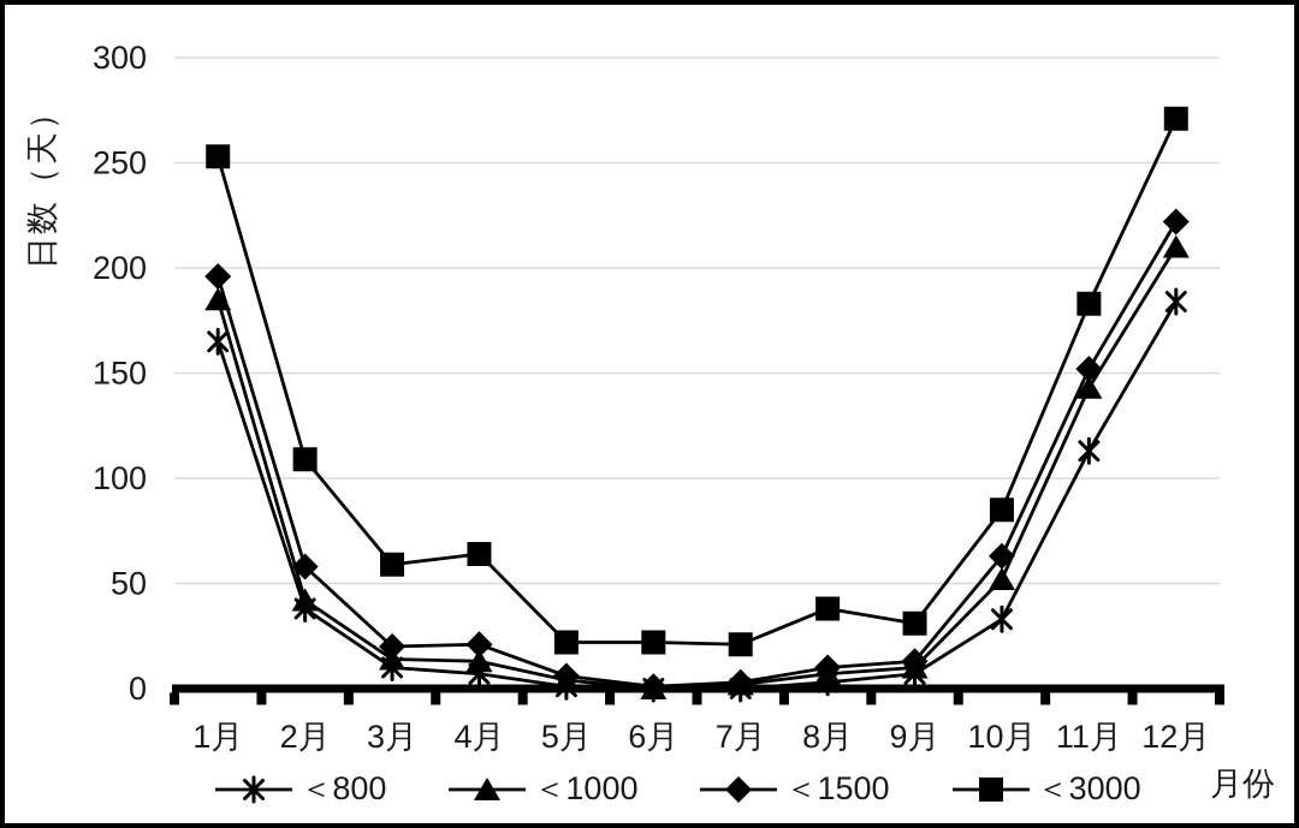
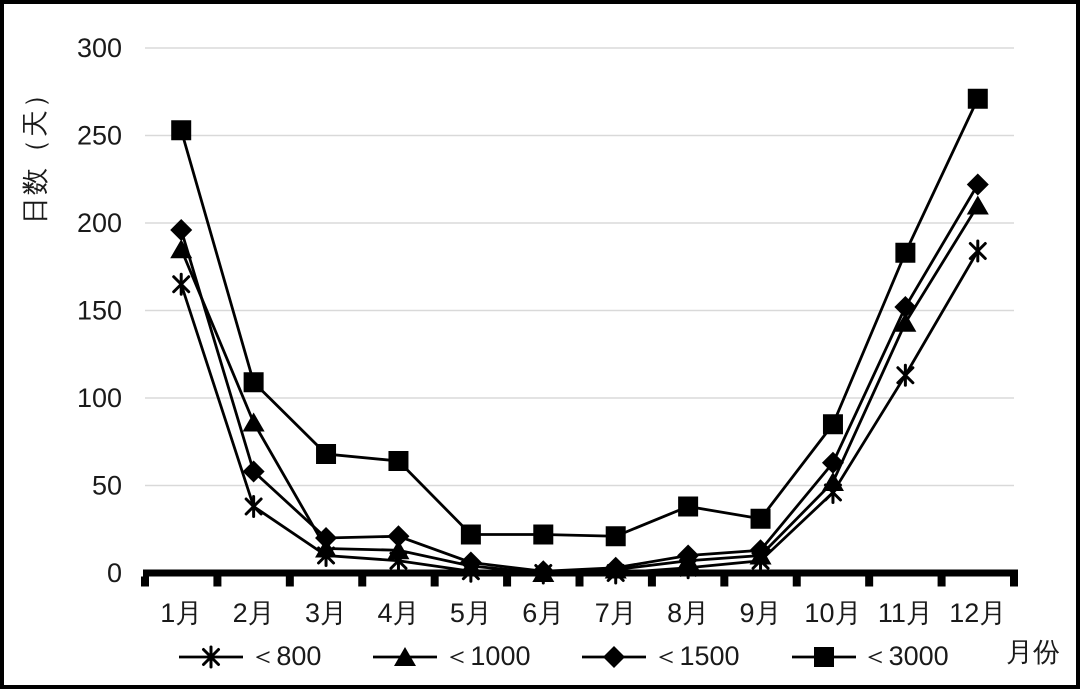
＜1000/2月: 42 -> 86
＜3000/3月: 59 -> 68
＜800/10月: 33 -> 46
